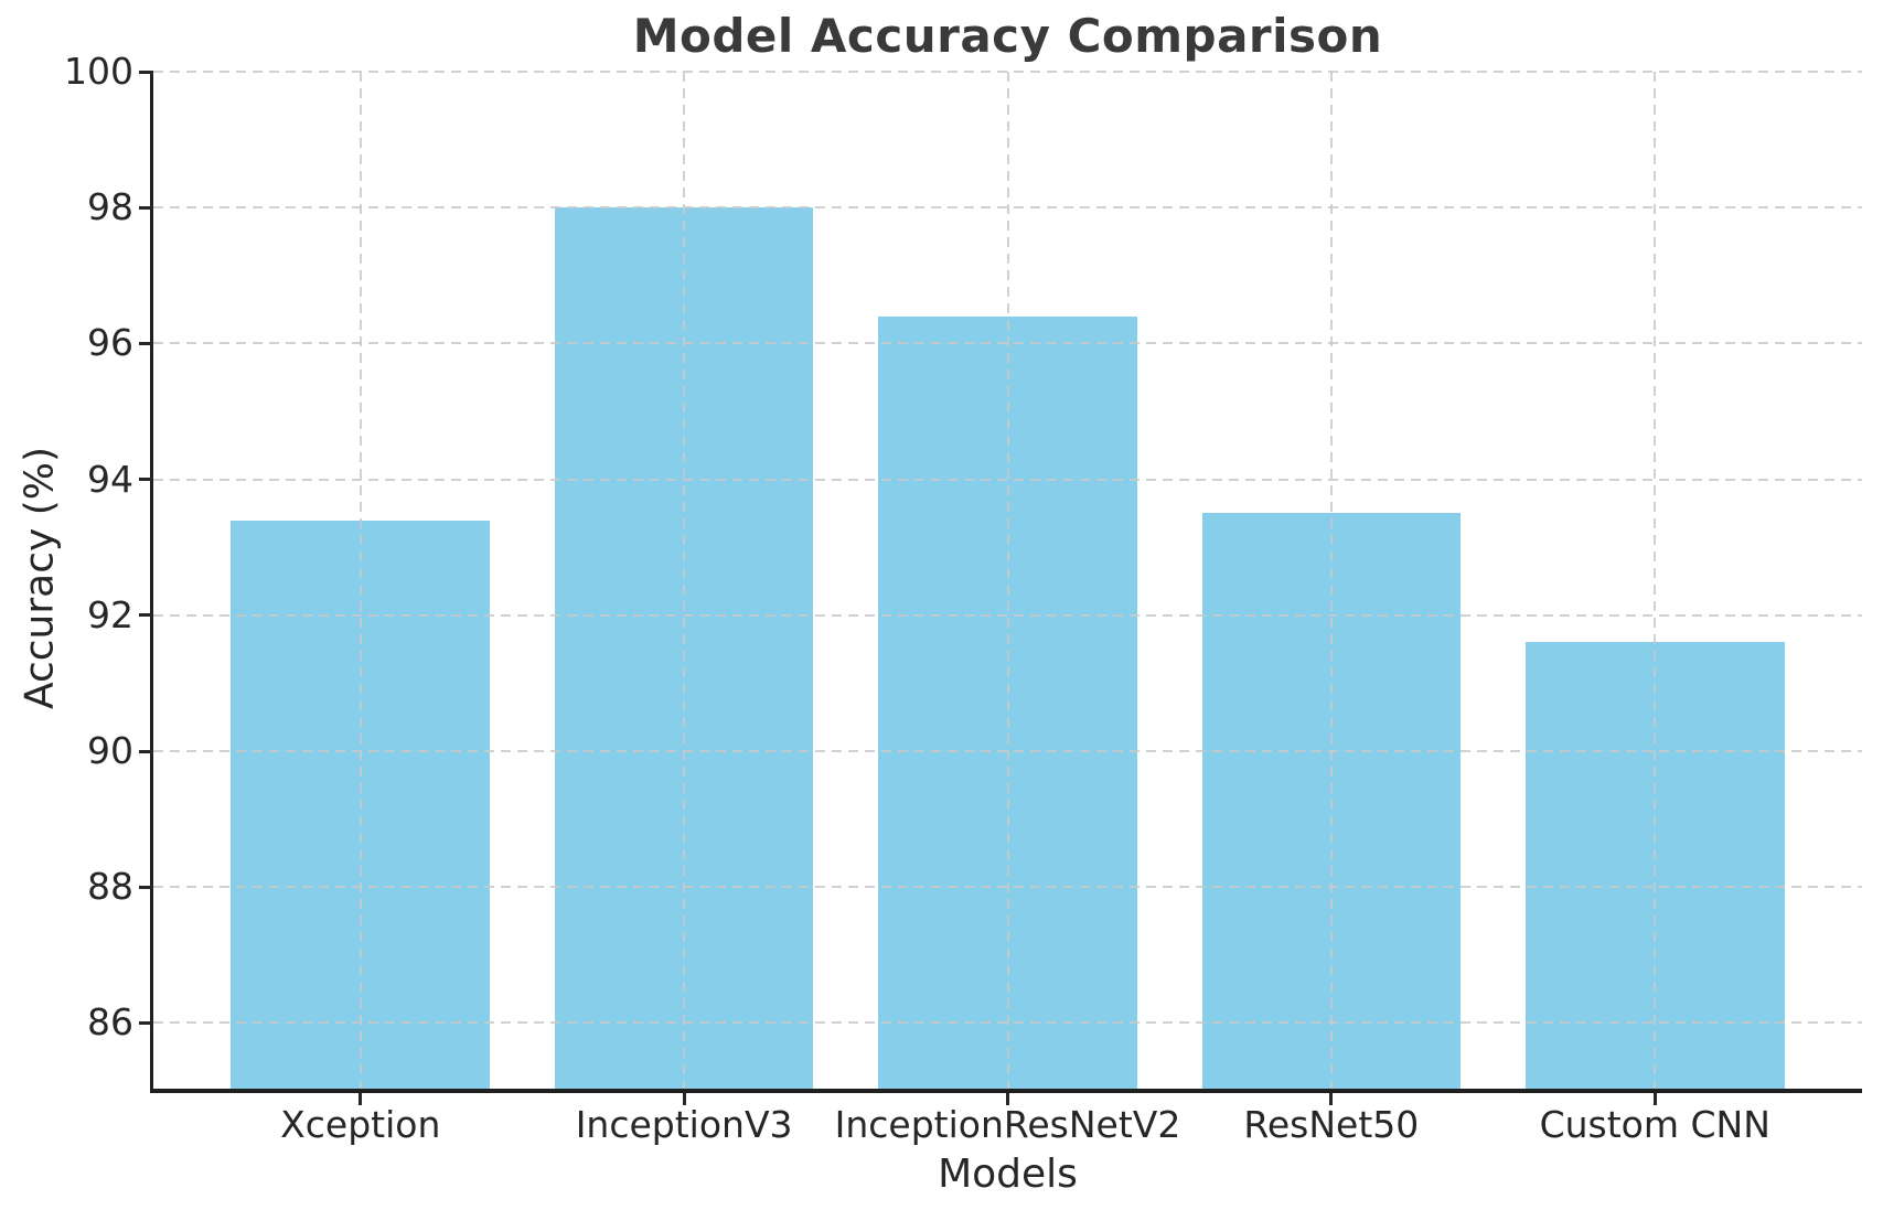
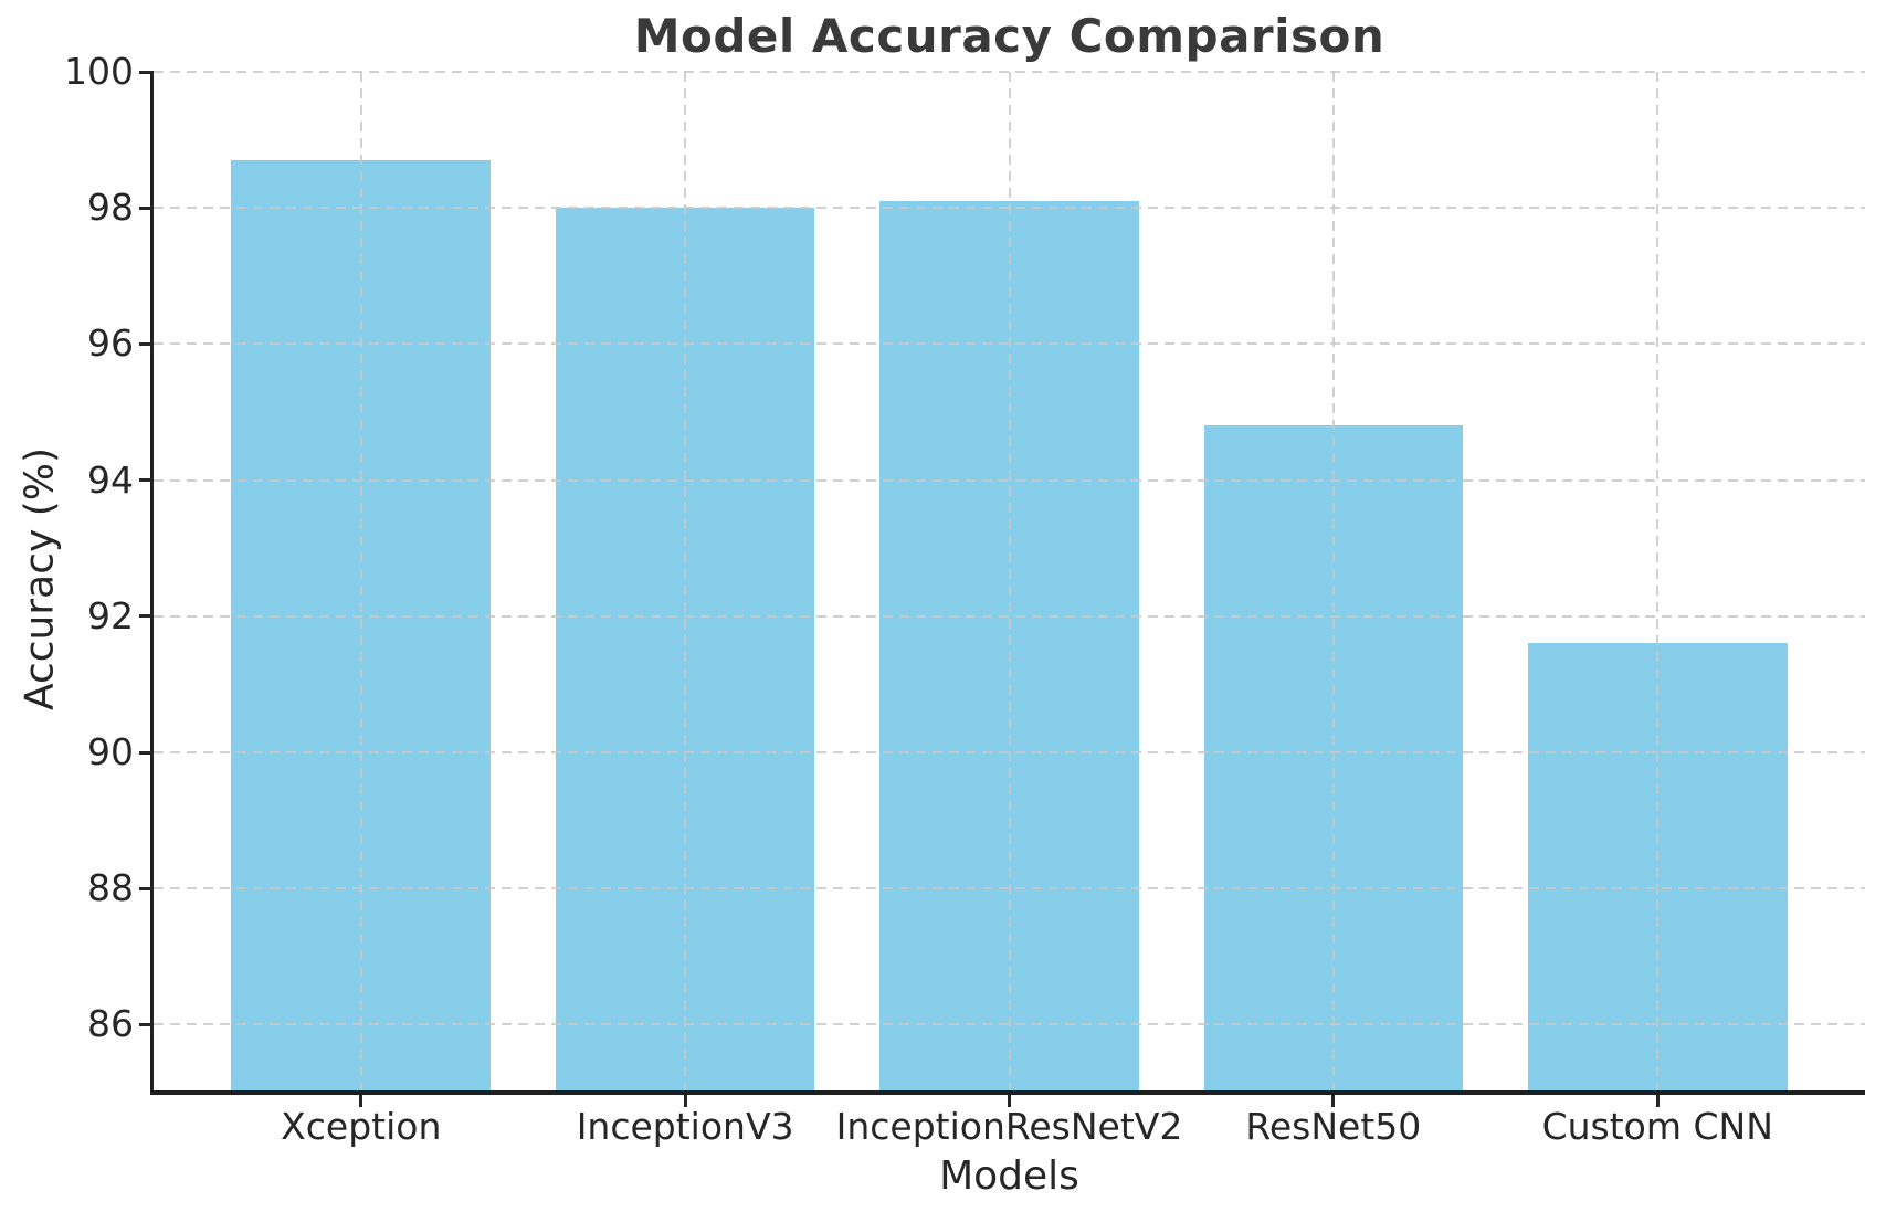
Xception: 93.4 -> 98.7
InceptionResNetV2: 96.4 -> 98.1
ResNet50: 93.5 -> 94.8
